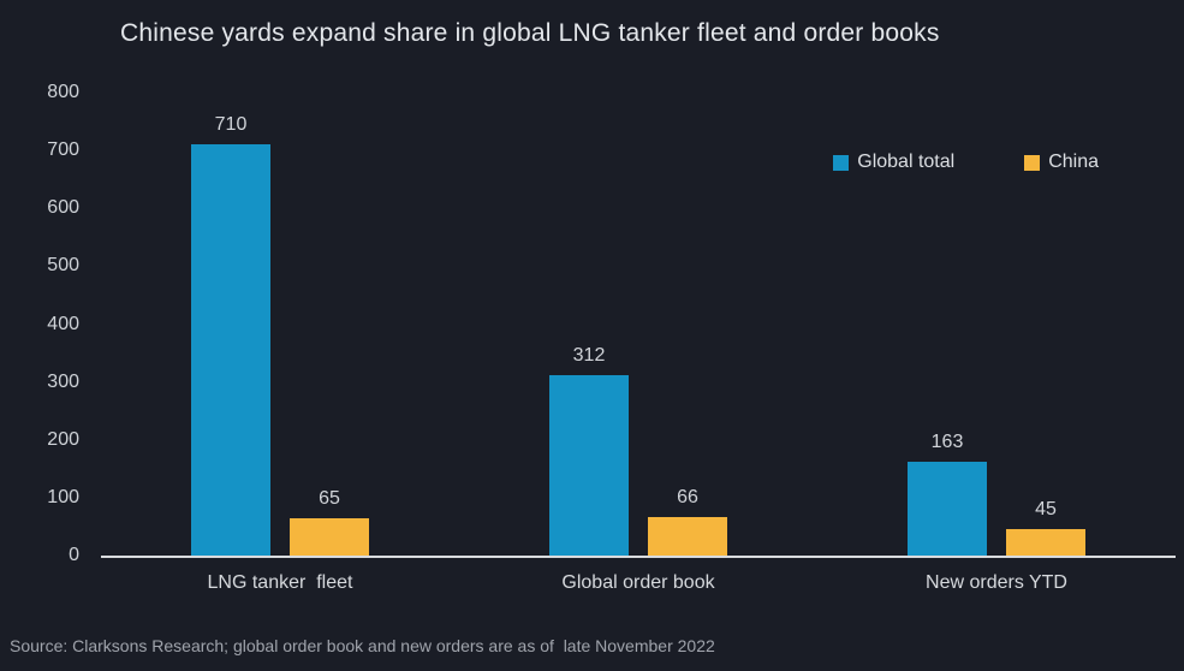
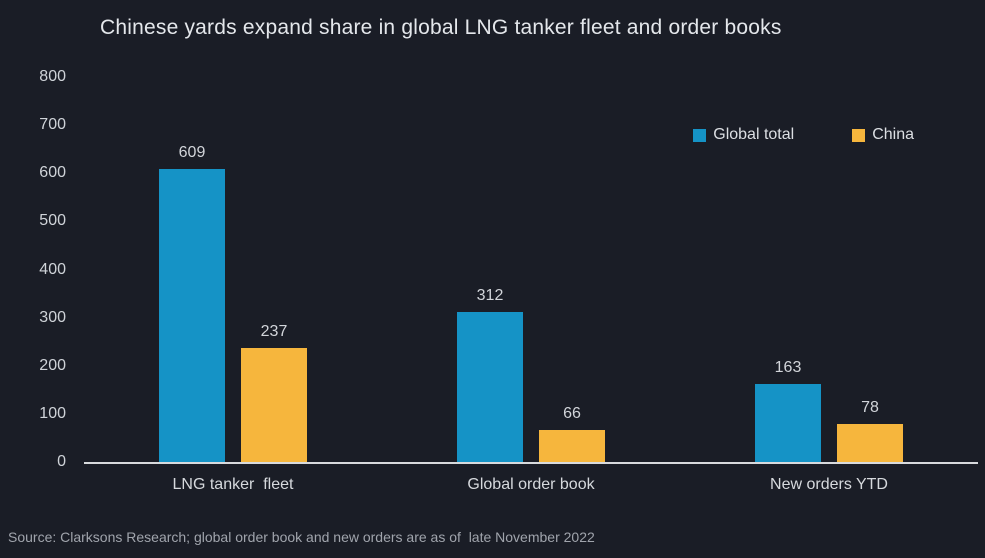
Global total/LNG tanker fleet: 710 -> 609
China/LNG tanker fleet: 65 -> 237
China/New orders YTD: 45 -> 78
